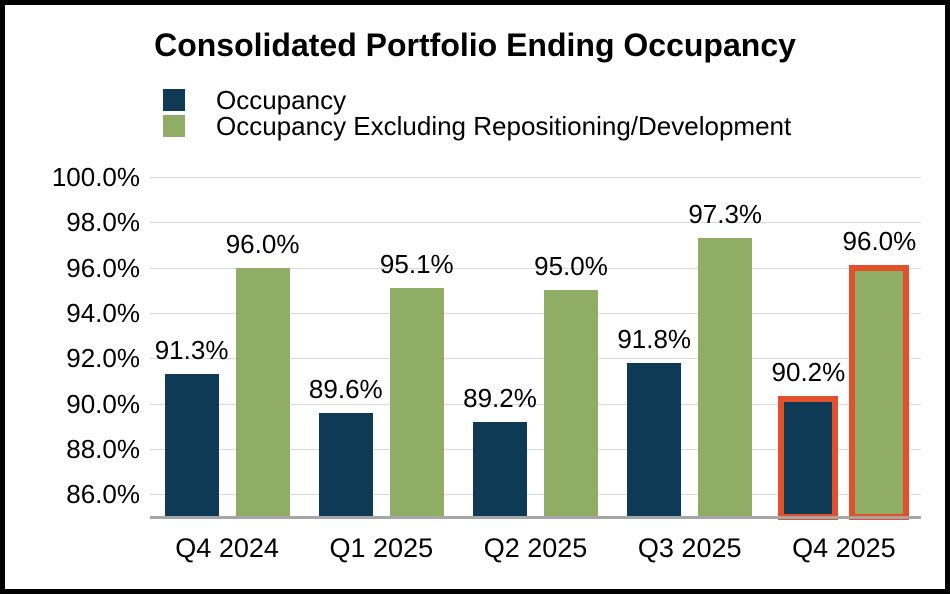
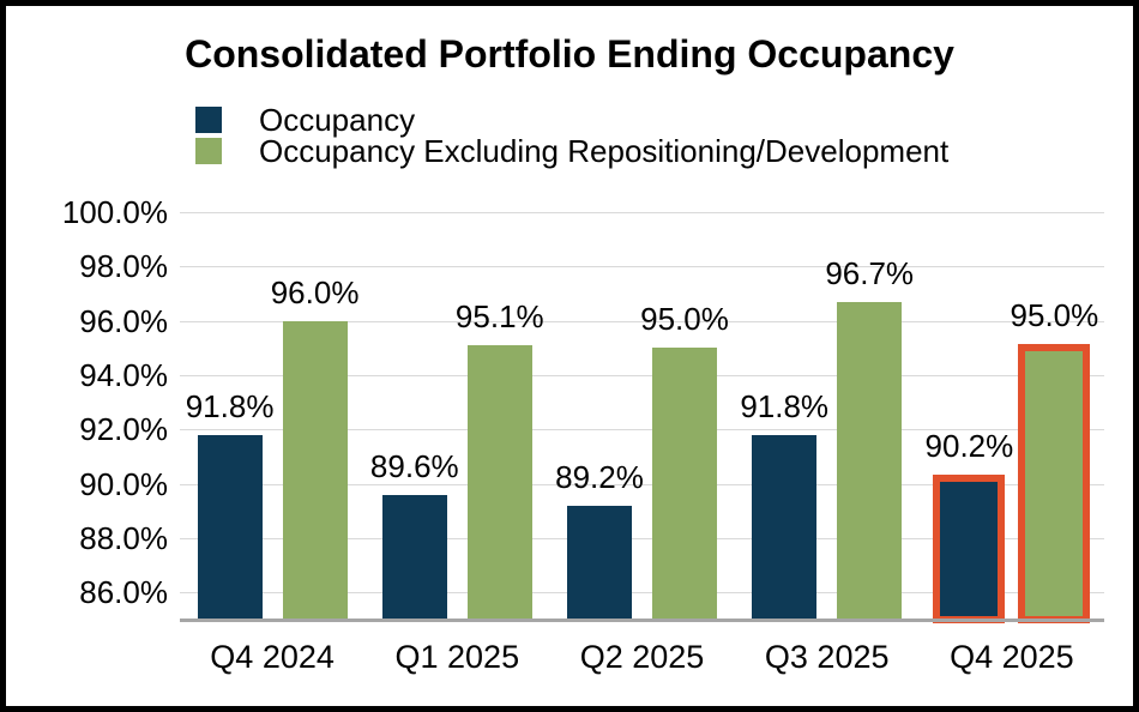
Occupancy/Q4 2024: 91.3% -> 91.8%
Occupancy Excluding Repositioning/Development/Q3 2025: 97.3% -> 96.7%
Occupancy Excluding Repositioning/Development/Q4 2025: 96.0% -> 95.0%
